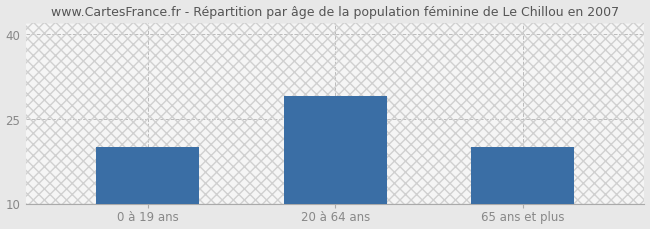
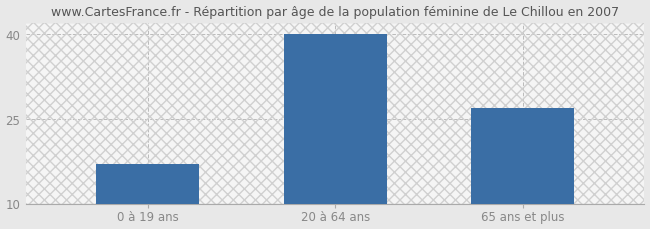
0 à 19 ans: 20 -> 17
20 à 64 ans: 29 -> 40
65 ans et plus: 20 -> 27
